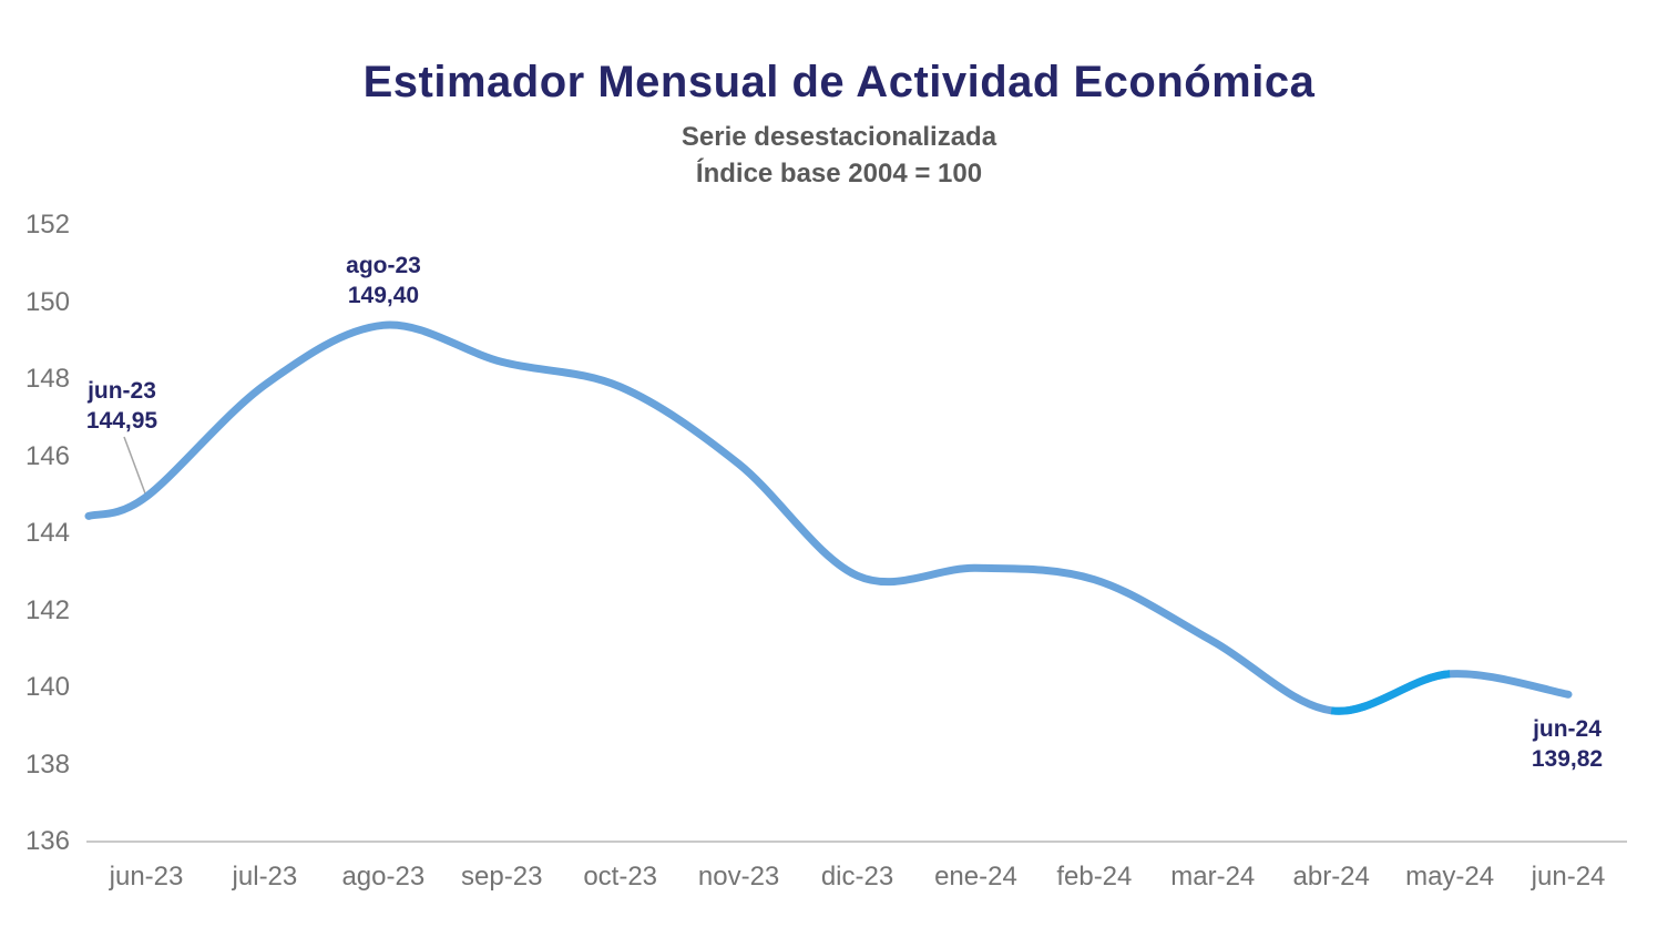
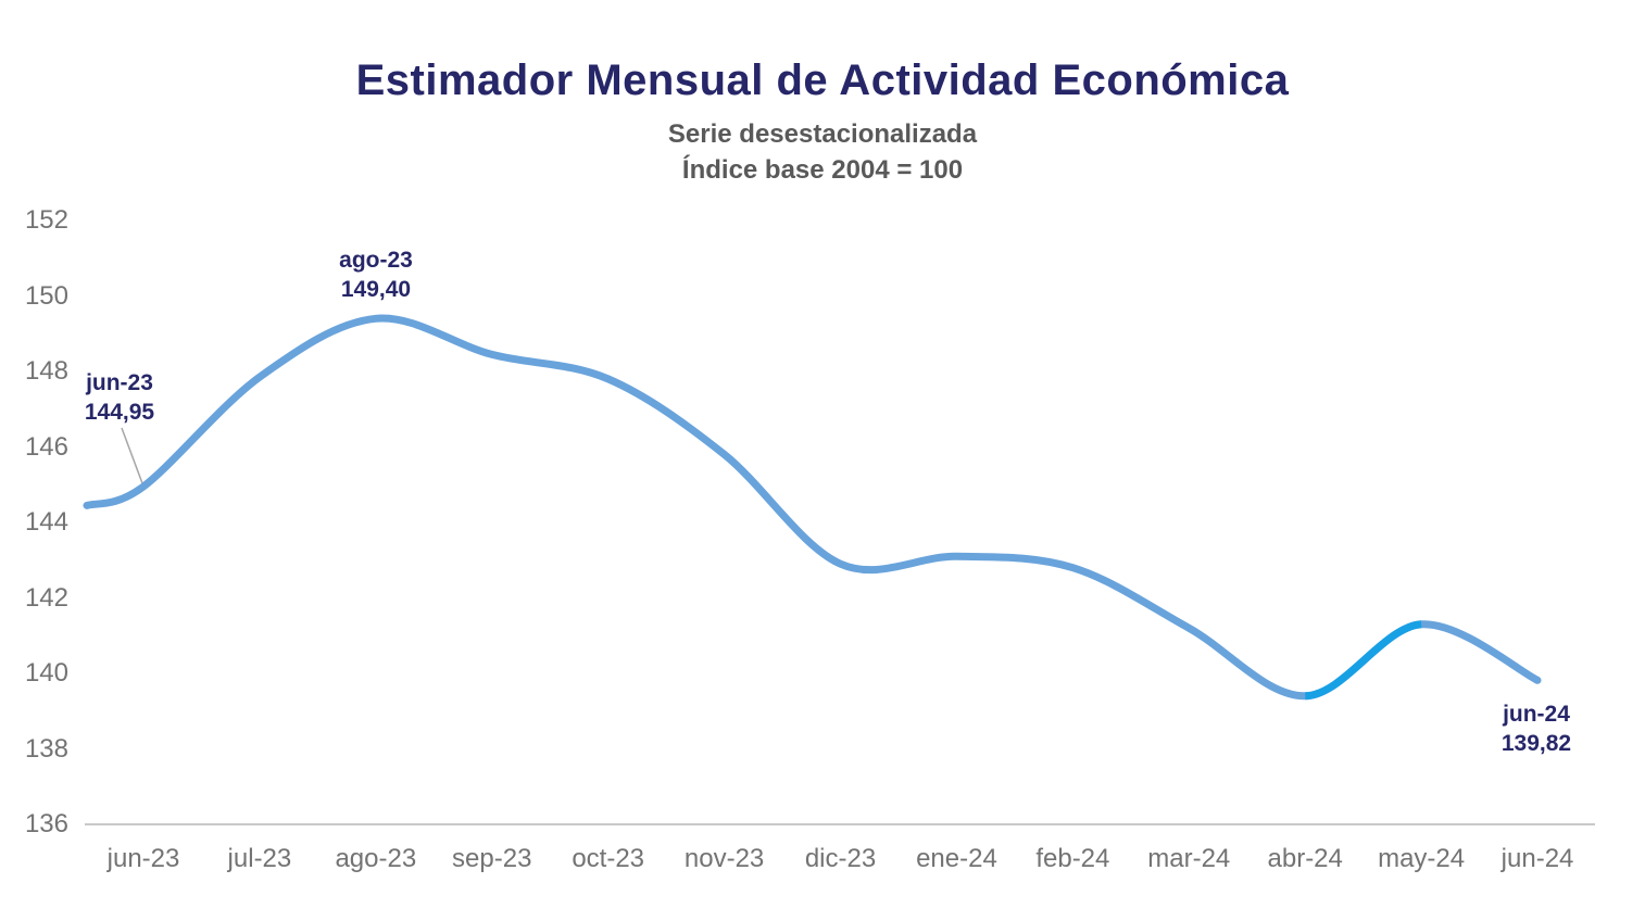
may-24: 140.3 -> 141.3
